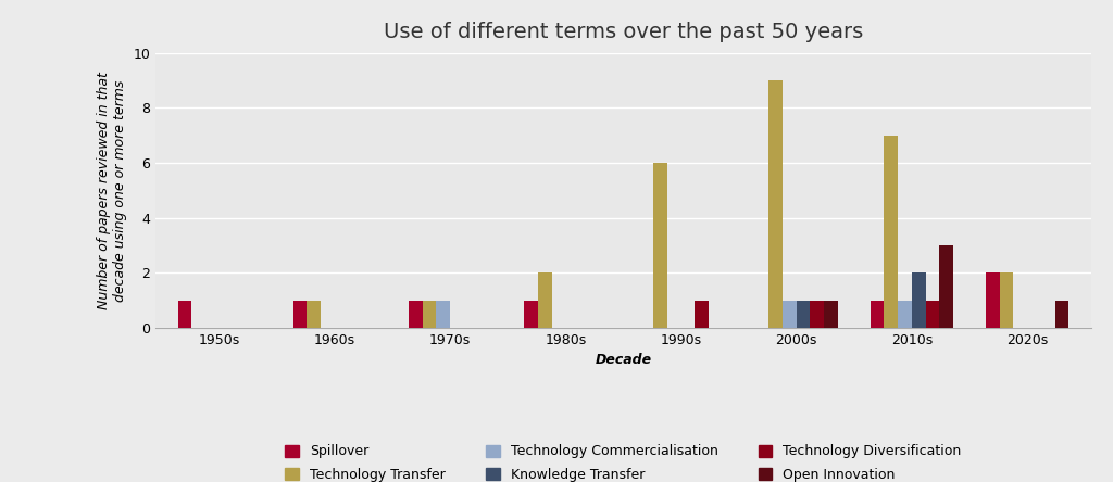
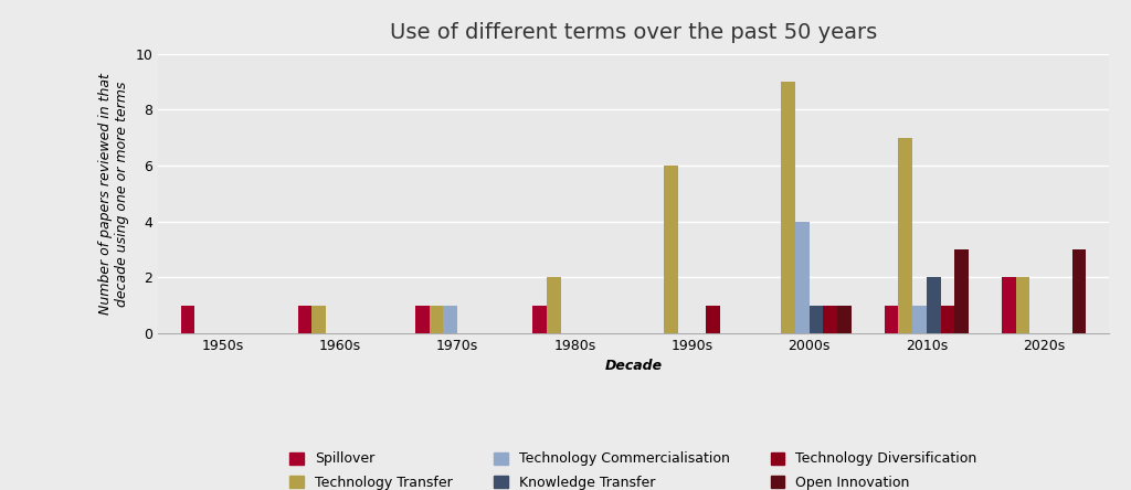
Technology Commercialisation/2000s: 1 -> 4
Open Innovation/2020s: 1 -> 3
